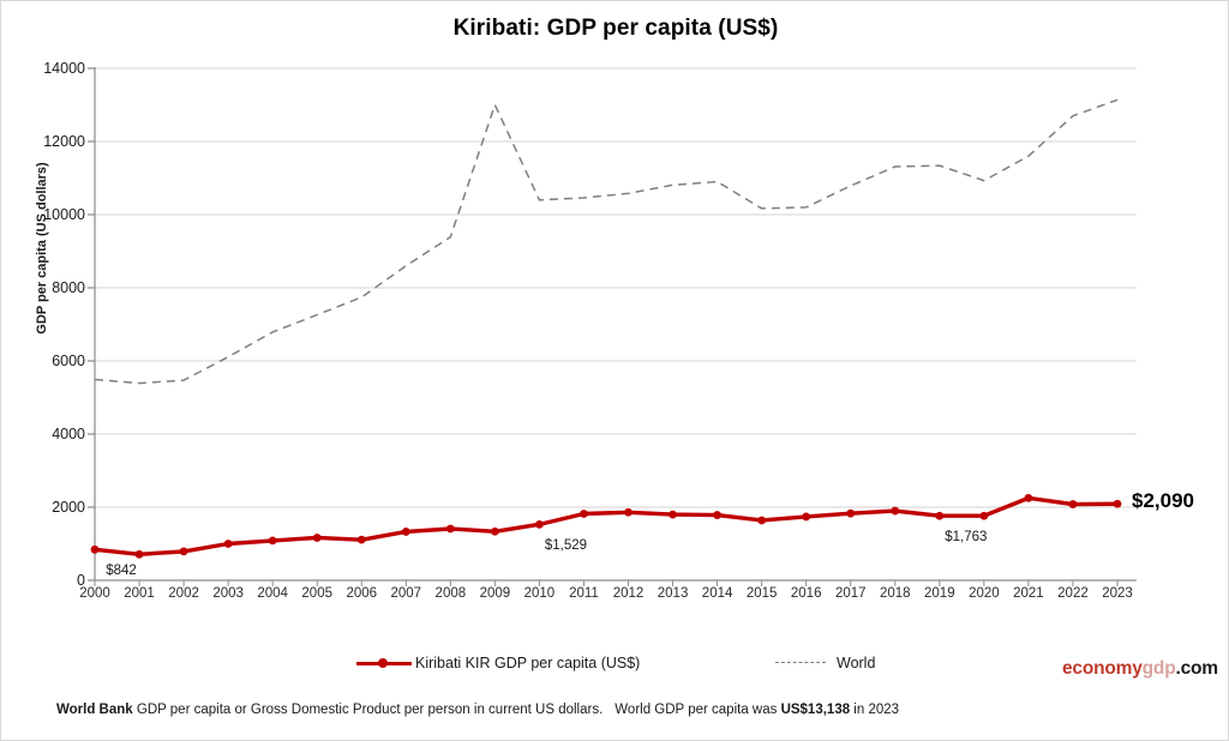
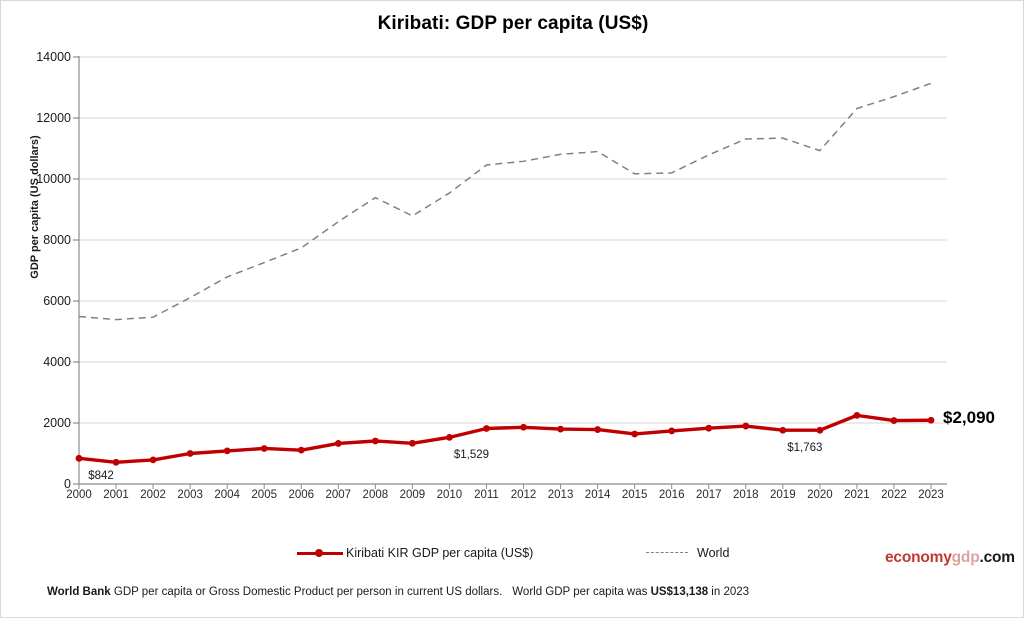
World/2009: 13000 -> 8800
World/2010: 10400 -> 9500
World/2021: 11600 -> 12300
